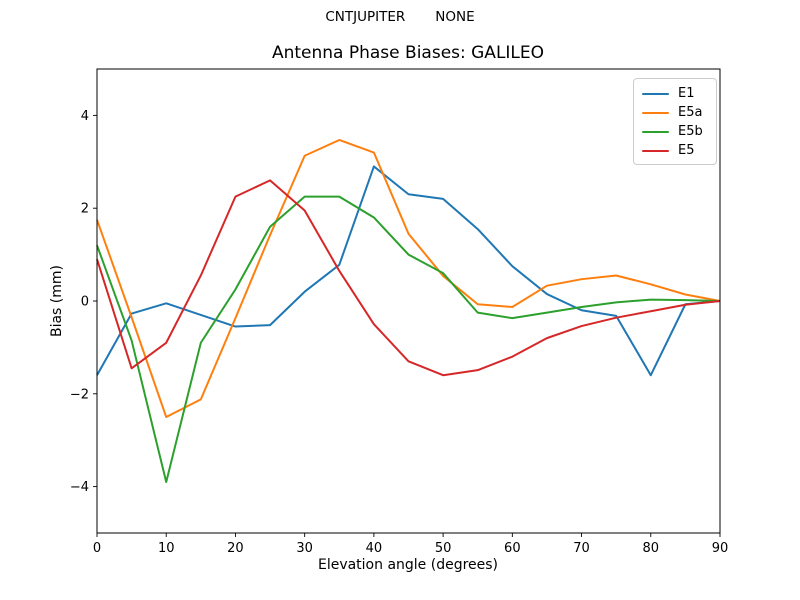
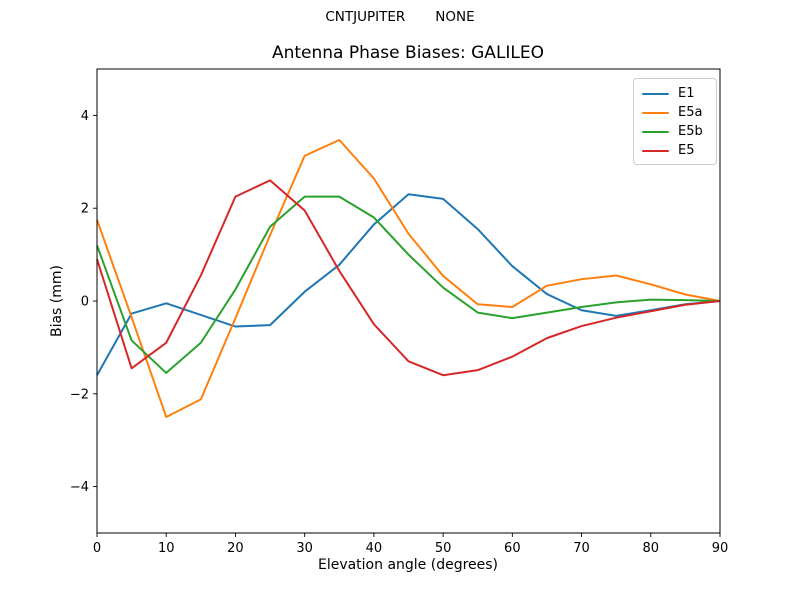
E5b/10: -3.9 -> -1.6
E1/40: 2.9 -> 1.6
E5a/40: 3.2 -> 2.6
E5b/50: 0.6 -> 0.3
E1/80: -1.6 -> -0.2
